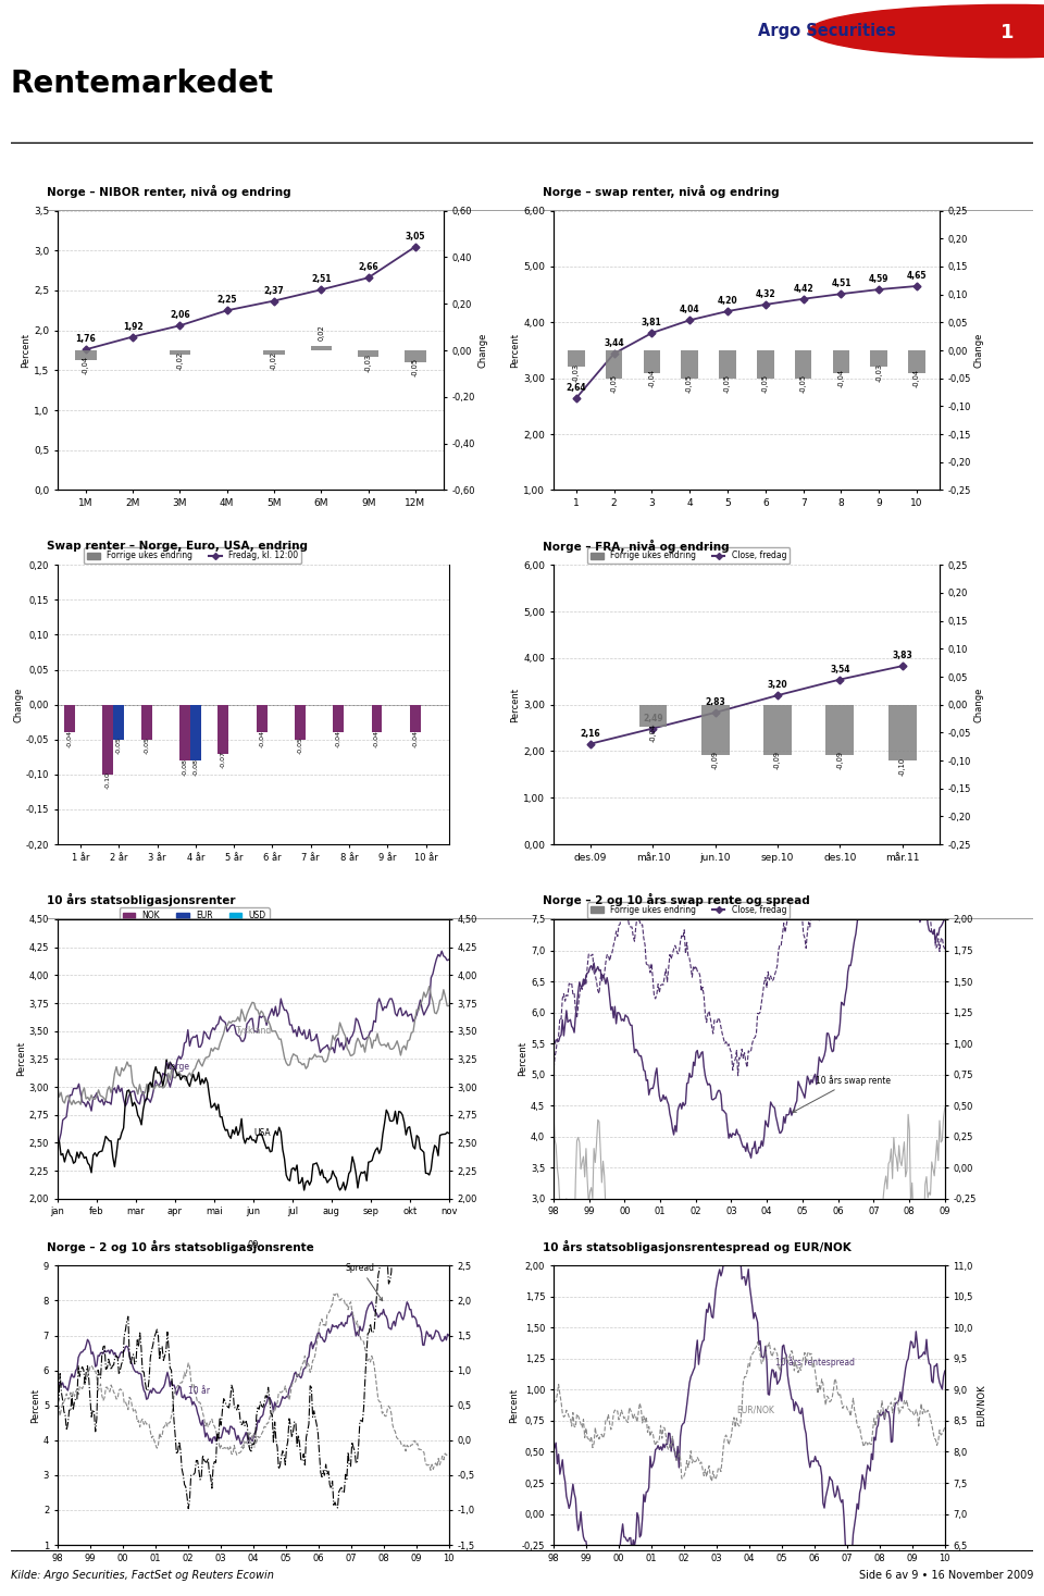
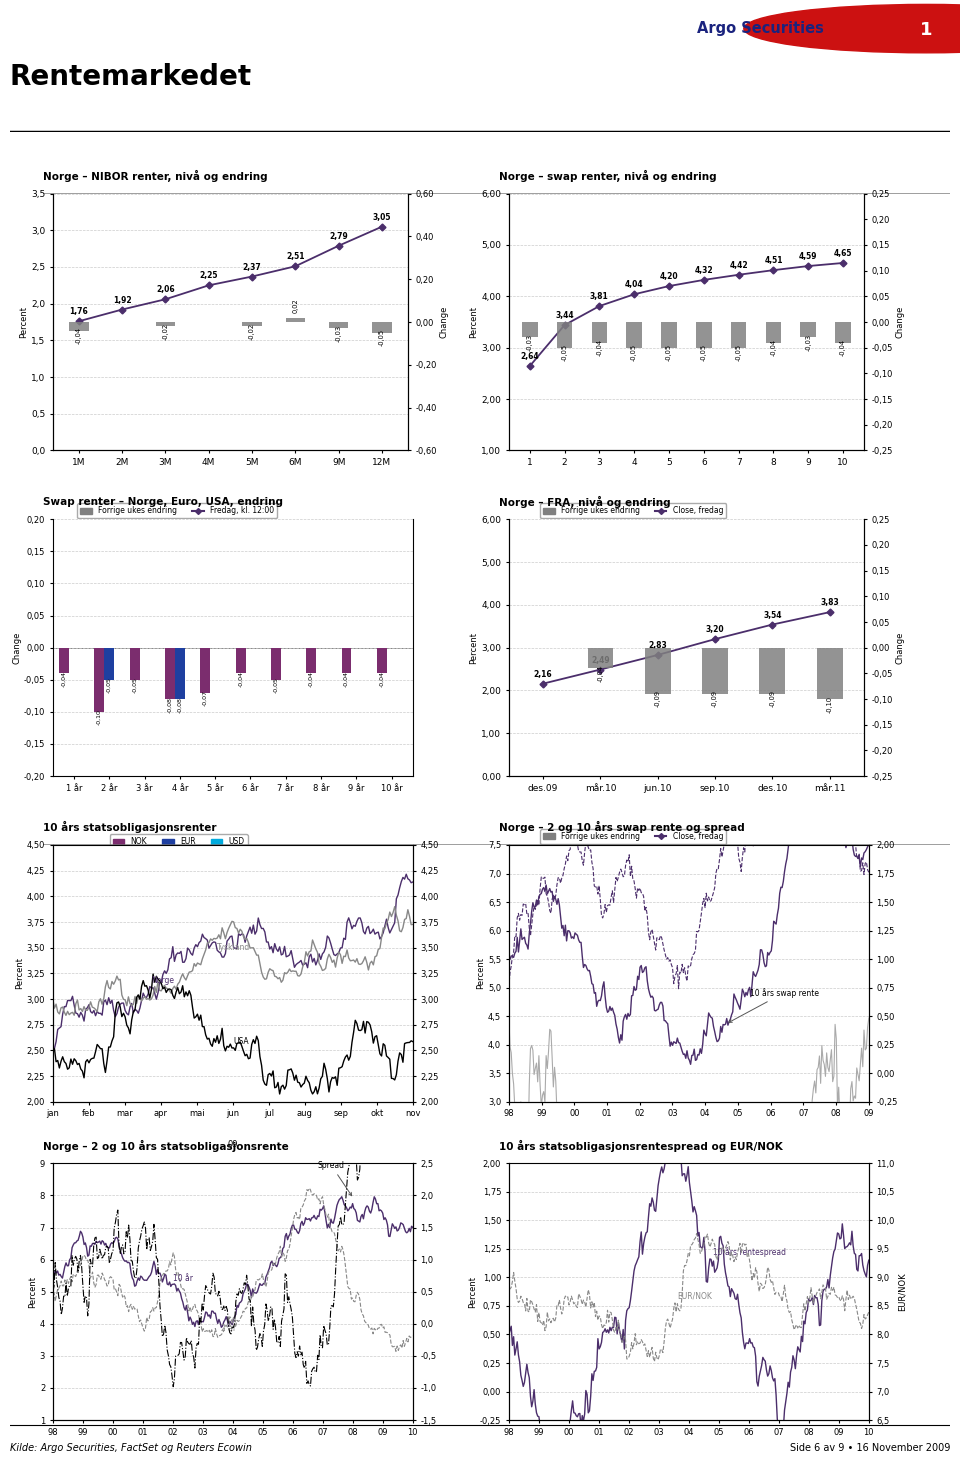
Fredag, kl. 12:00/9M: 2,66 -> 2,79
